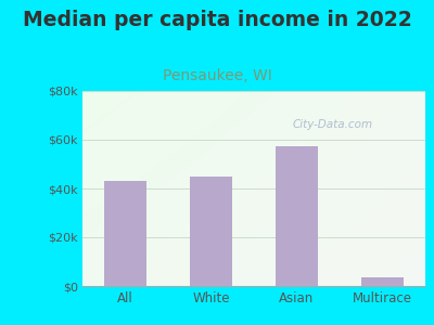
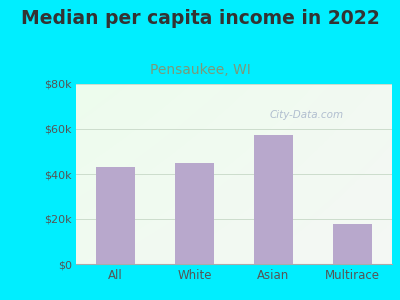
Multirace: $3.5k -> $18.0k
